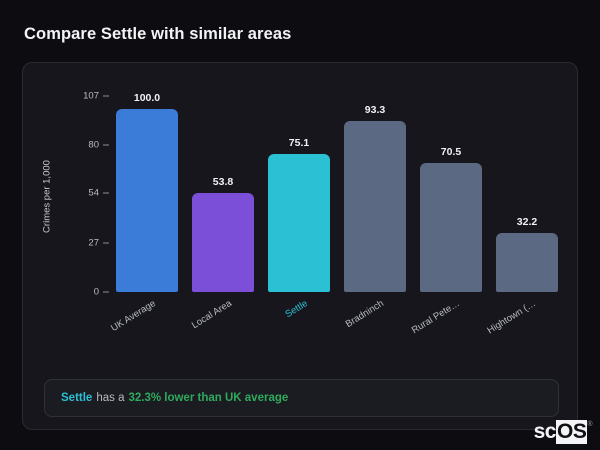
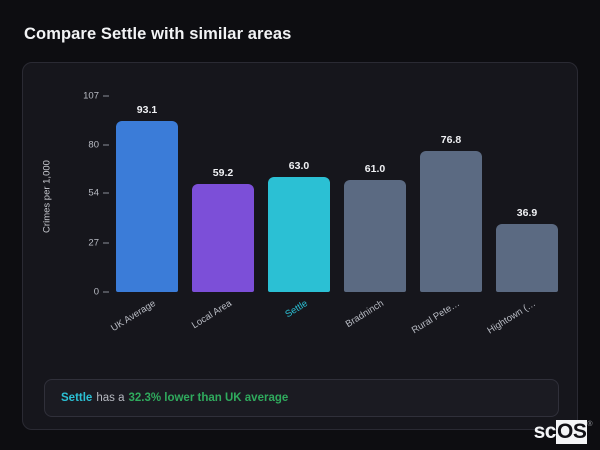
UK Average: 100.0 -> 93.1
Local Area: 53.8 -> 59.2
Settle: 75.1 -> 63.0
Bradninch: 93.3 -> 61.0
Rural Pete…: 70.5 -> 76.8
Hightown (…: 32.2 -> 36.9
